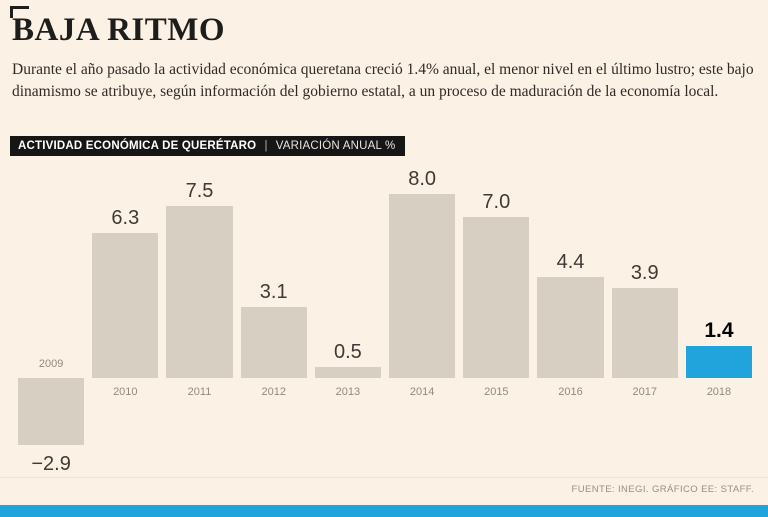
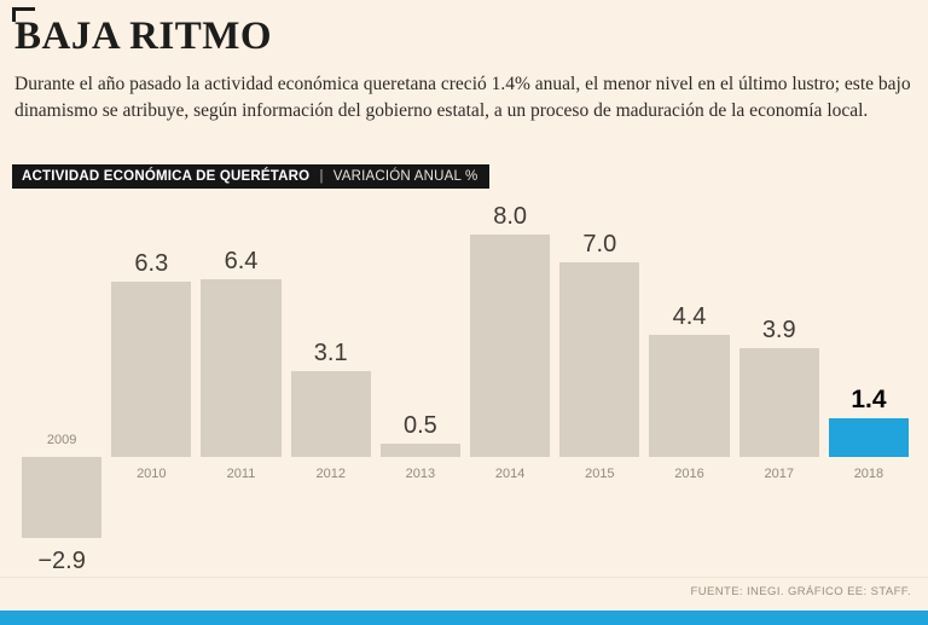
2011: 7.5 -> 6.4
